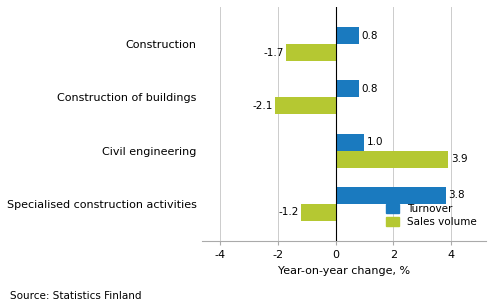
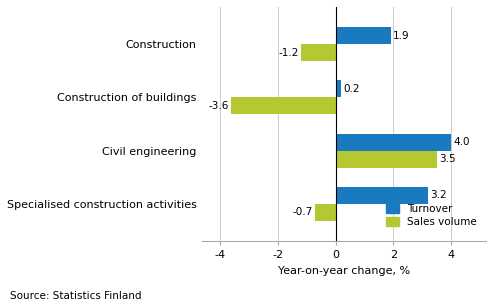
Turnover/Construction: 0.8 -> 1.9
Sales volume/Construction: -1.7 -> -1.2
Turnover/Construction of buildings: 0.8 -> 0.2
Sales volume/Construction of buildings: -2.1 -> -3.6
Turnover/Civil engineering: 1.0 -> 4.0
Sales volume/Civil engineering: 3.9 -> 3.5
Turnover/Specialised construction activities: 3.8 -> 3.2
Sales volume/Specialised construction activities: -1.2 -> -0.7
